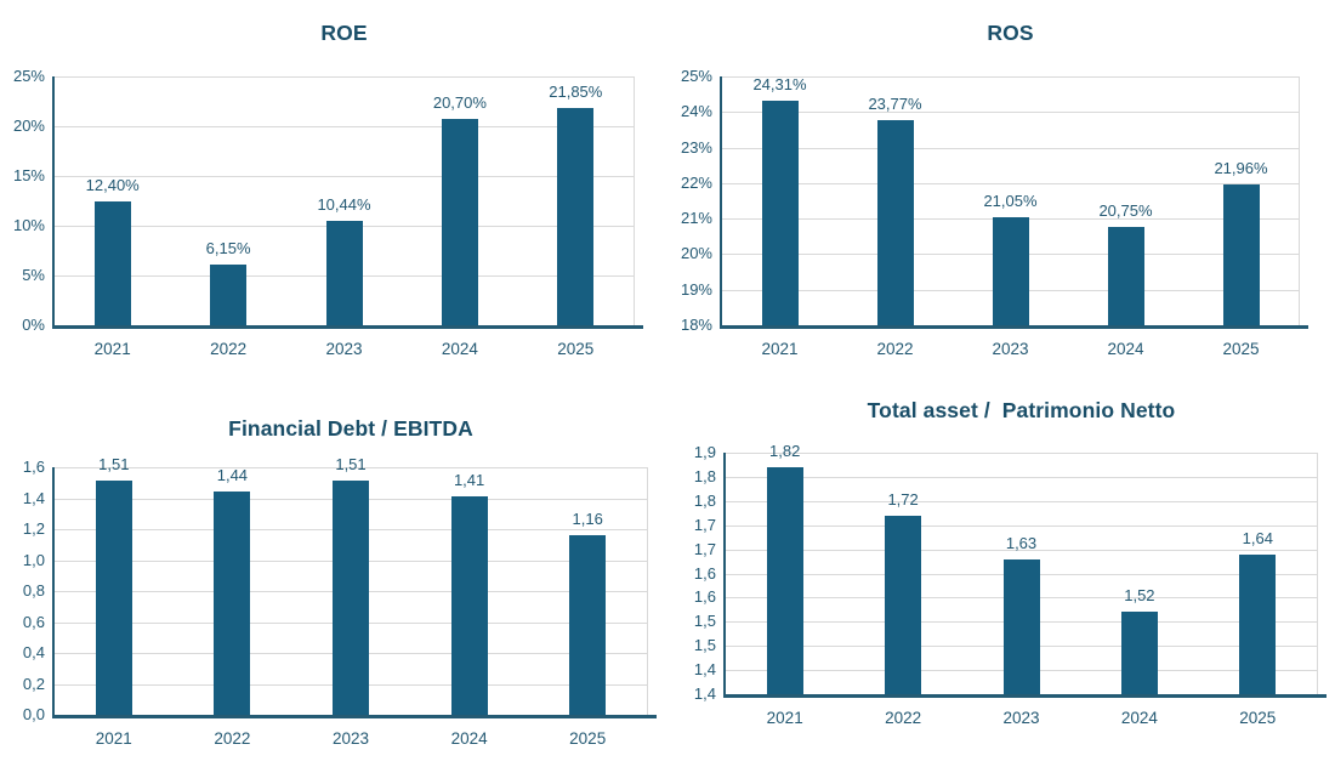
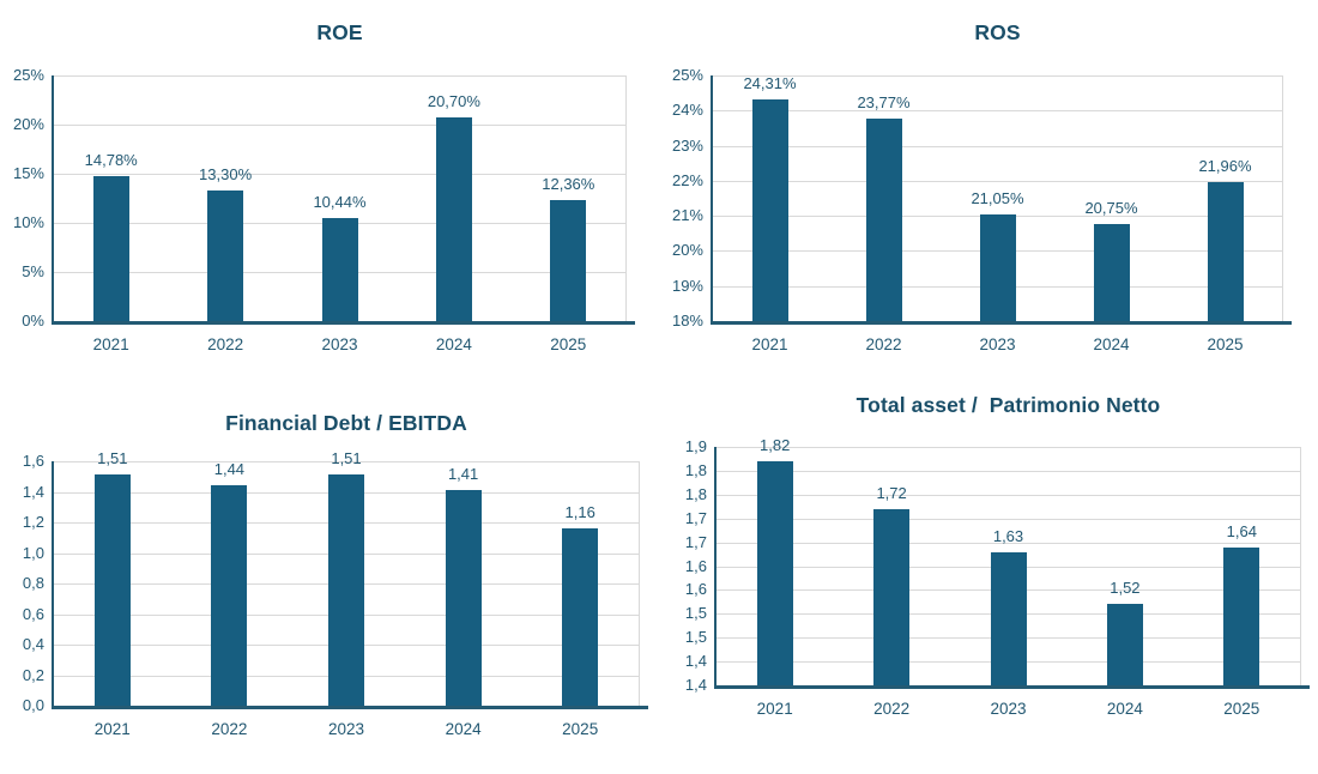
ROE/2021: 12,40% -> 14,78%
ROE/2022: 6,15% -> 13,30%
ROE/2025: 21,85% -> 12,36%
